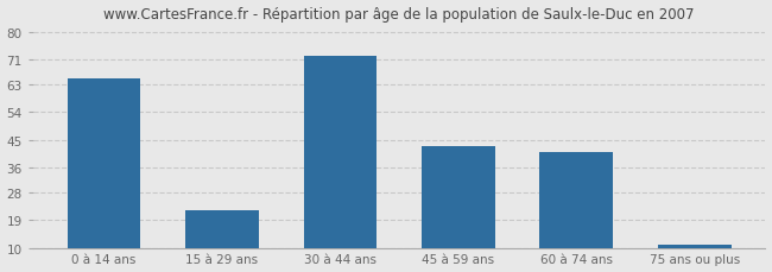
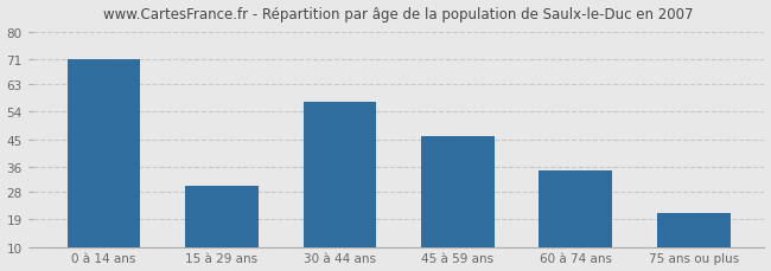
0 à 14 ans: 65 -> 71
15 à 29 ans: 22 -> 30
30 à 44 ans: 72 -> 57
45 à 59 ans: 43 -> 46
60 à 74 ans: 41 -> 35
75 ans ou plus: 11 -> 21
